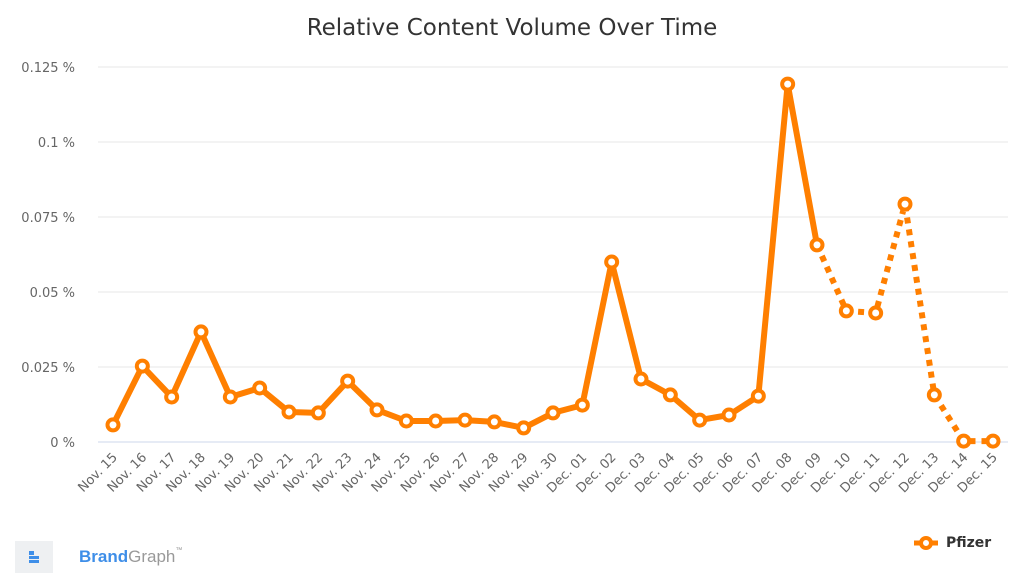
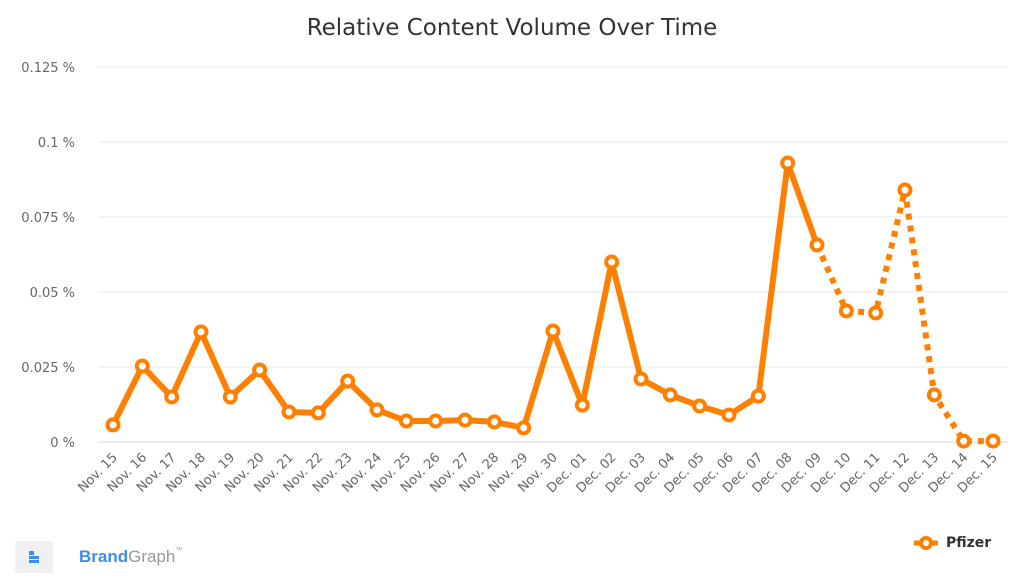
Nov. 20: 0.018% -> 0.024%
Nov. 30: 0.010% -> 0.037%
Dec. 05: 0.007% -> 0.012%
Dec. 08: 0.119% -> 0.093%
Dec. 12: 0.079% -> 0.084%
